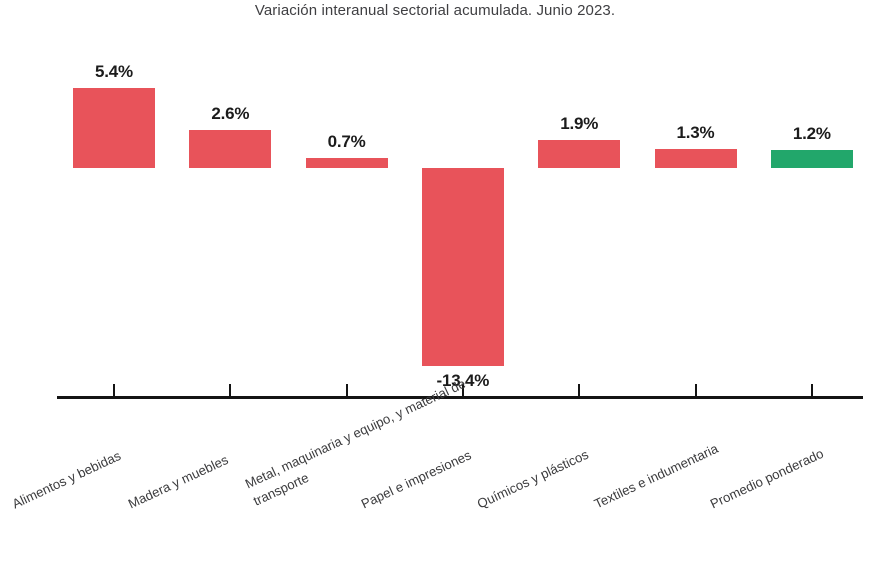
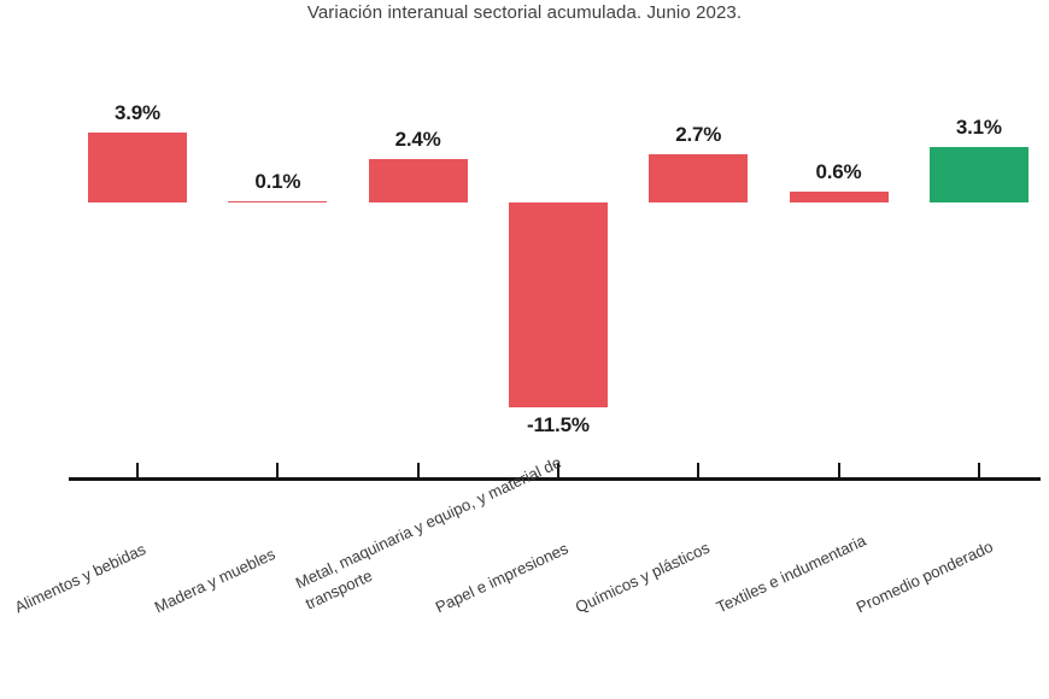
Alimentos y bebidas: 5.4% -> 3.9%
Madera y muebles: 2.6% -> 0.1%
Metal, maquinaria y equipo, y material de transporte: 0.7% -> 2.4%
Papel e impresiones: -13.4% -> -11.5%
Químicos y plásticos: 1.9% -> 2.7%
Textiles e indumentaria: 1.3% -> 0.6%
Promedio ponderado: 1.2% -> 3.1%
